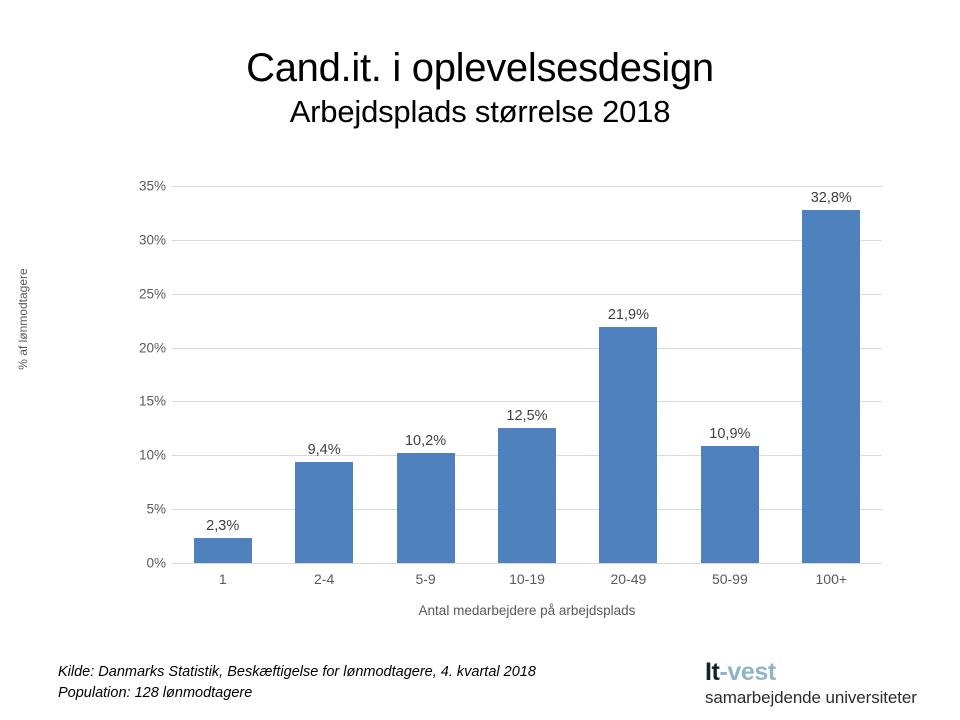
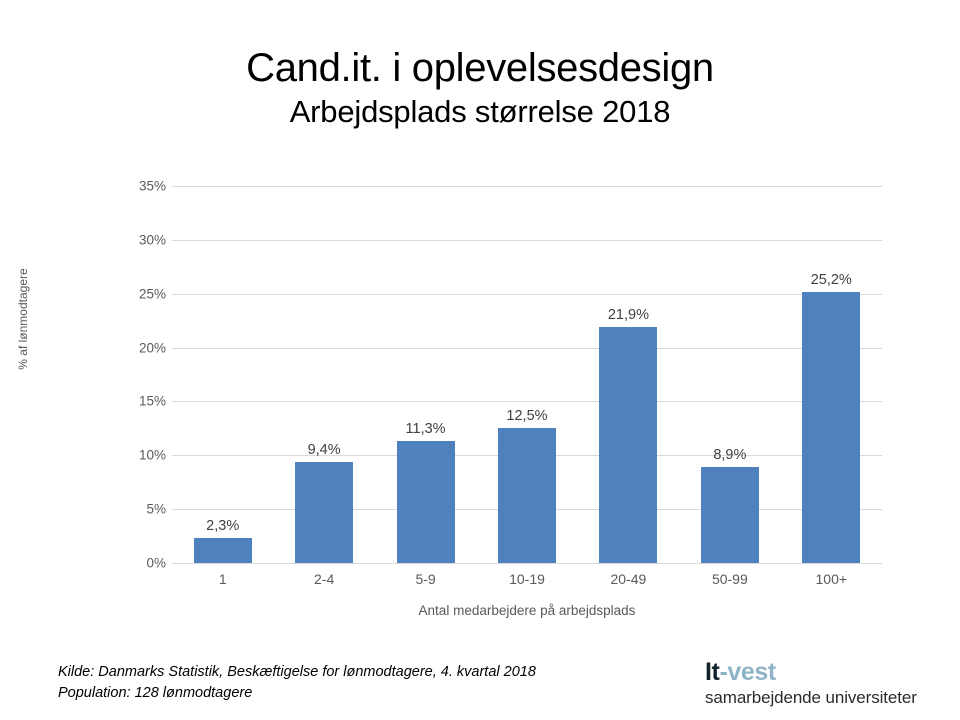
5-9: 10,2% -> 11,3%
50-99: 10,9% -> 8,9%
100+: 32,8% -> 25,2%
